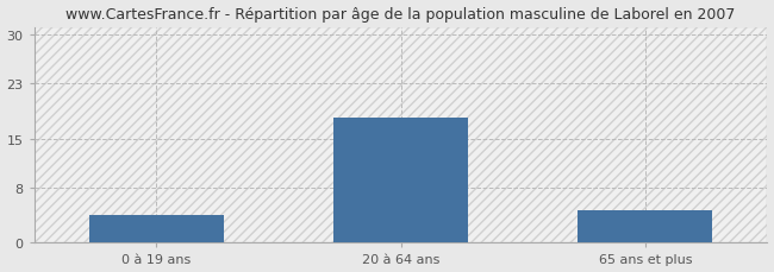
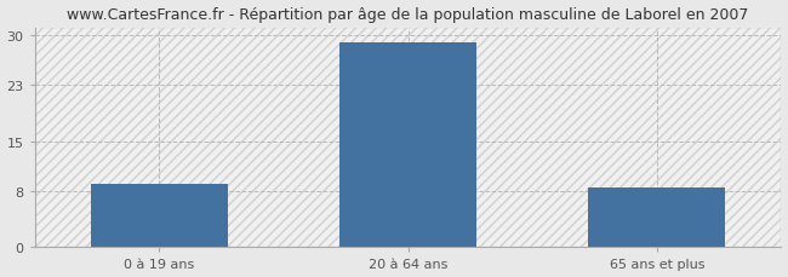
0 à 19 ans: 4.0 -> 9.0
20 à 64 ans: 18.0 -> 29.0
65 ans et plus: 4.6 -> 8.5
